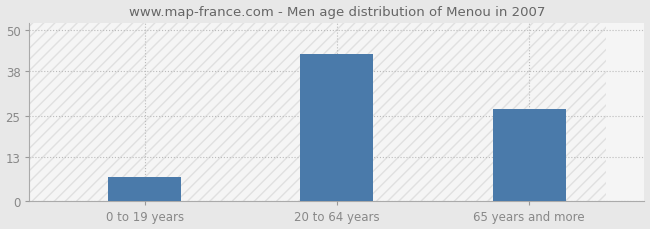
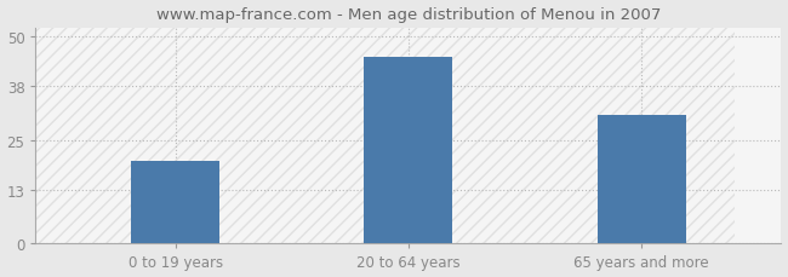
0 to 19 years: 7 -> 20
20 to 64 years: 43 -> 45
65 years and more: 27 -> 31
